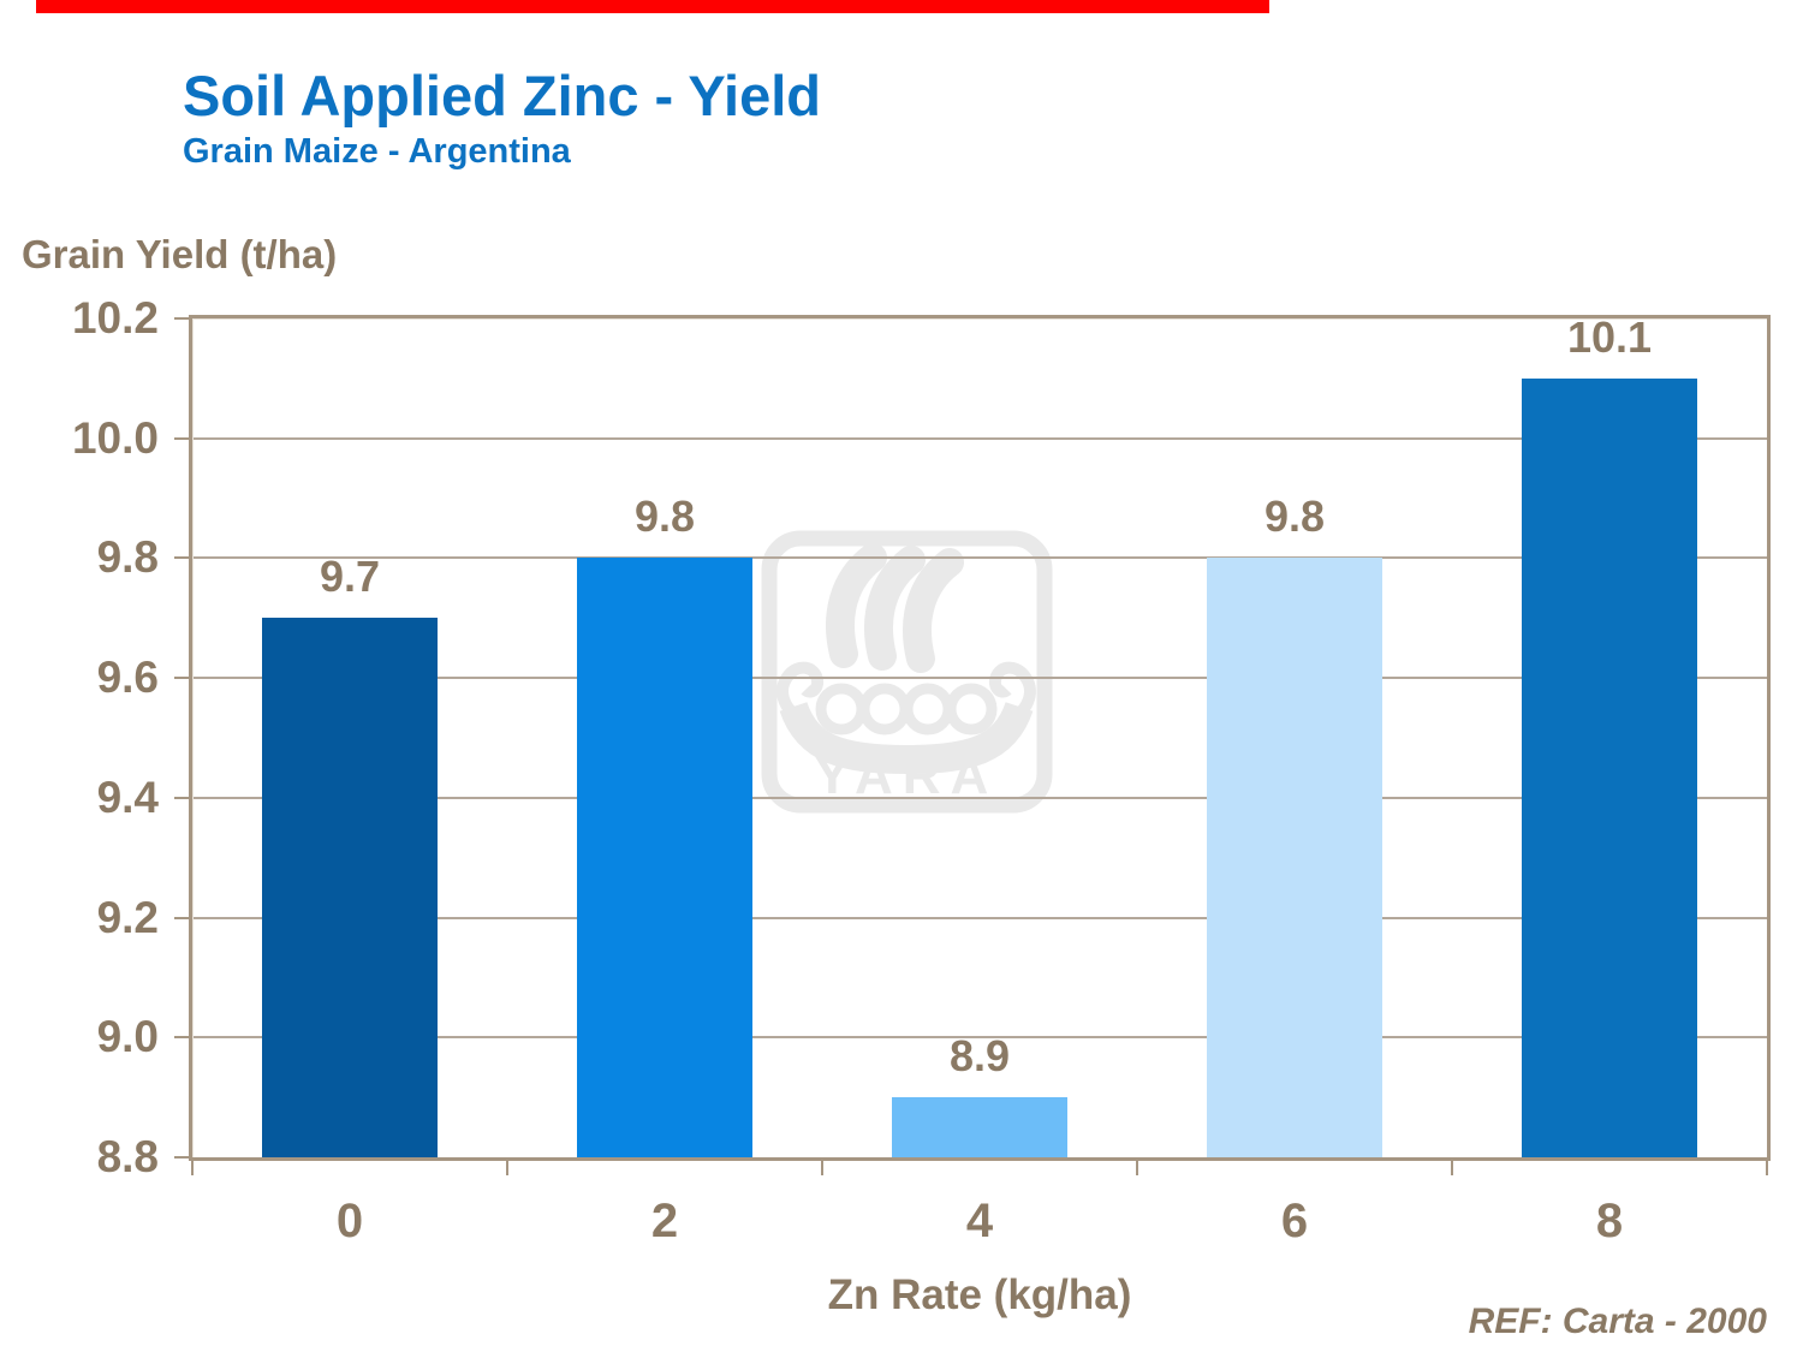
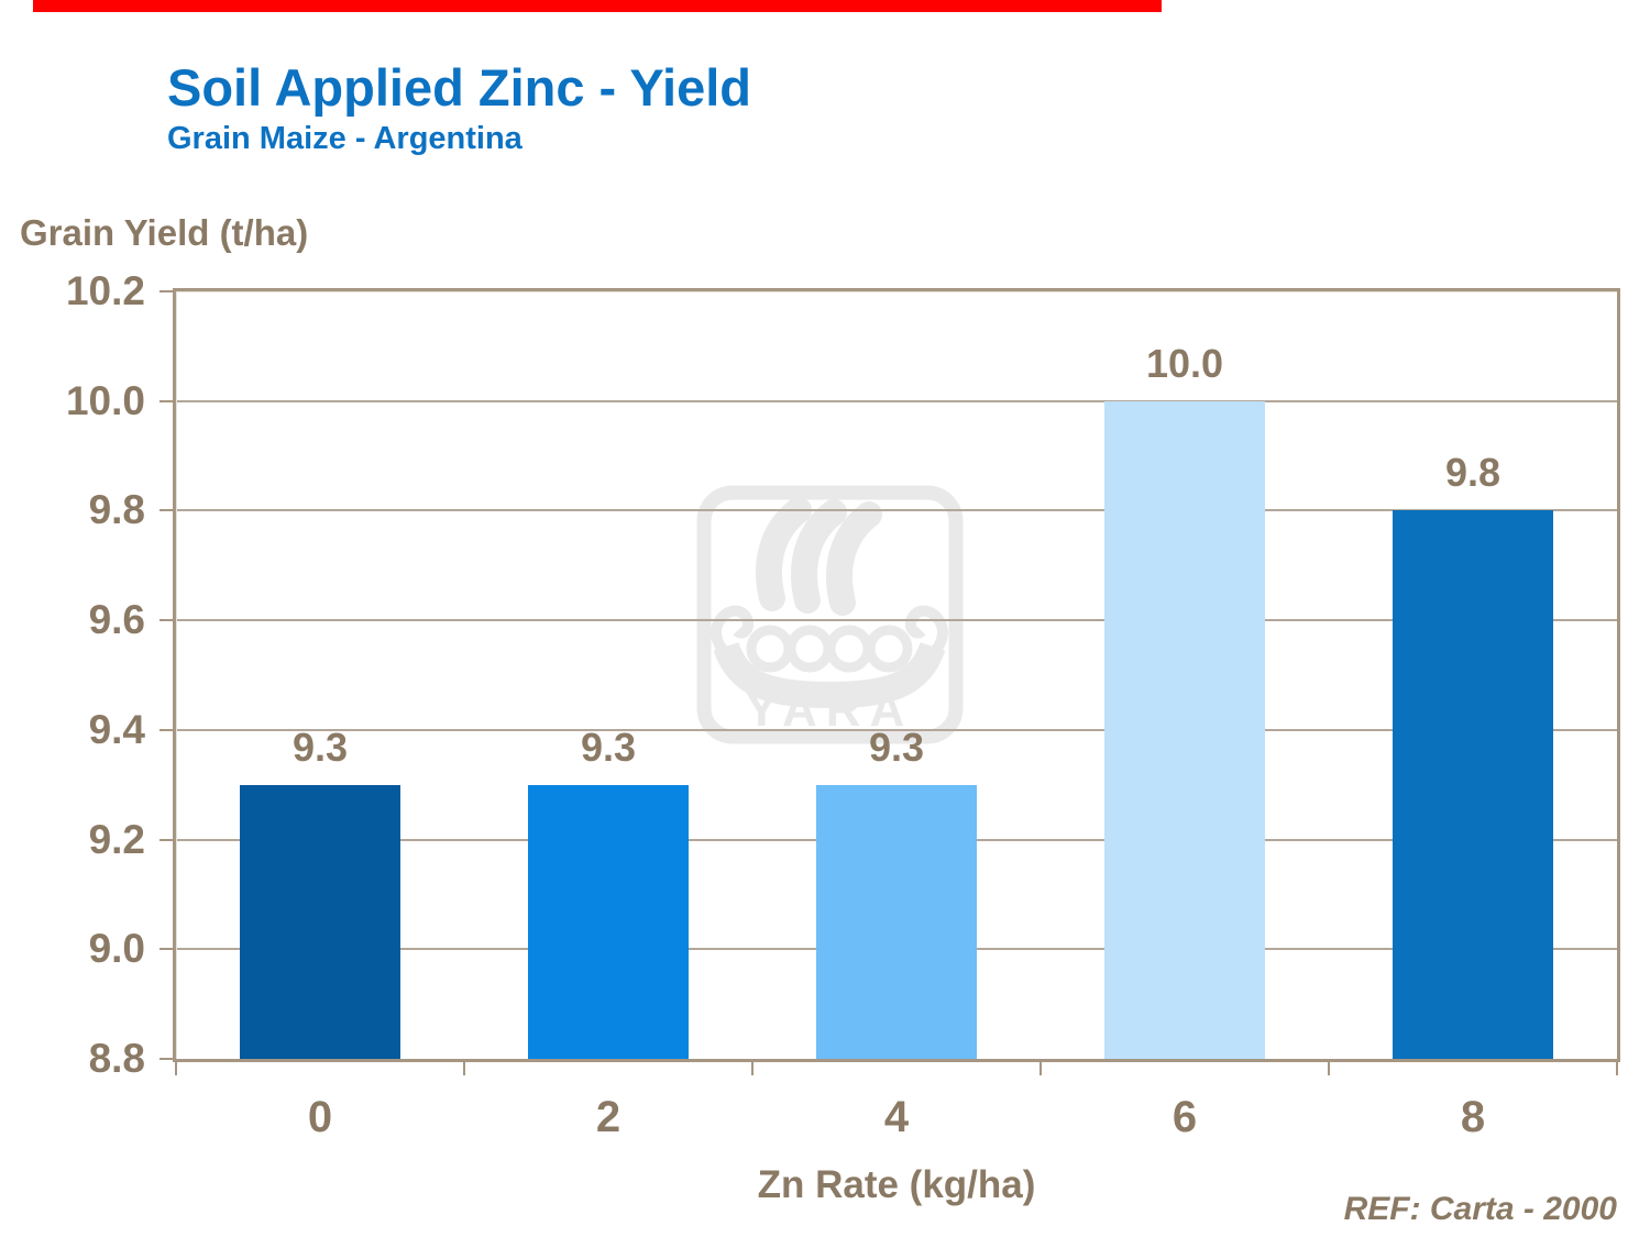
0: 9.7 -> 9.3
2: 9.8 -> 9.3
4: 8.9 -> 9.3
6: 9.8 -> 10.0
8: 10.1 -> 9.8
